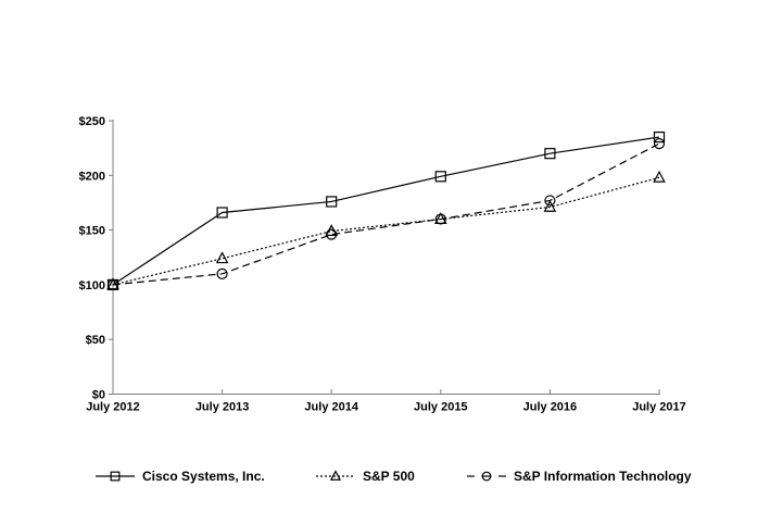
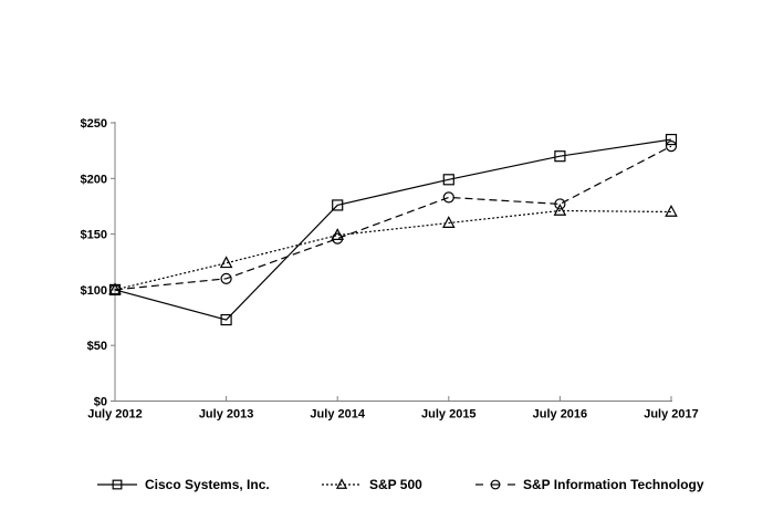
Cisco Systems, Inc./July 2013: $166 -> $73
S&P Information Technology/July 2015: $160 -> $183
S&P 500/July 2017: $198 -> $170
